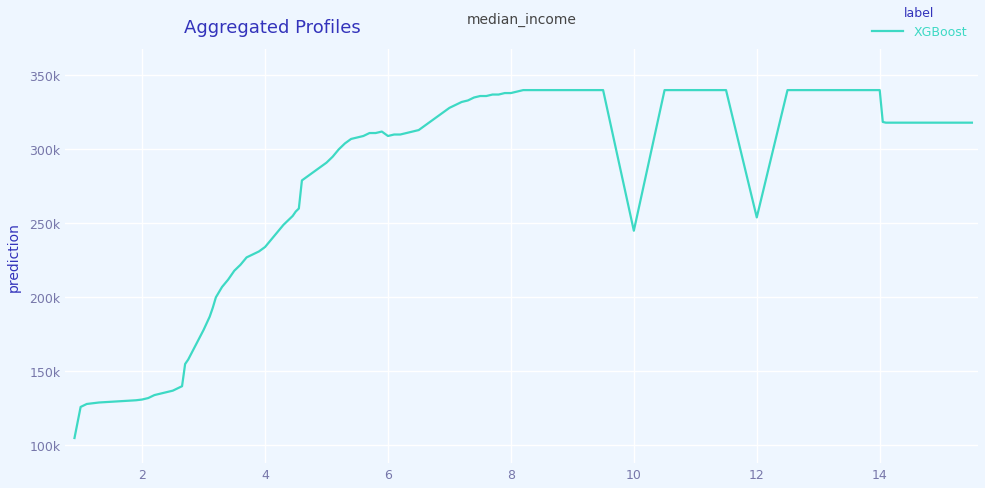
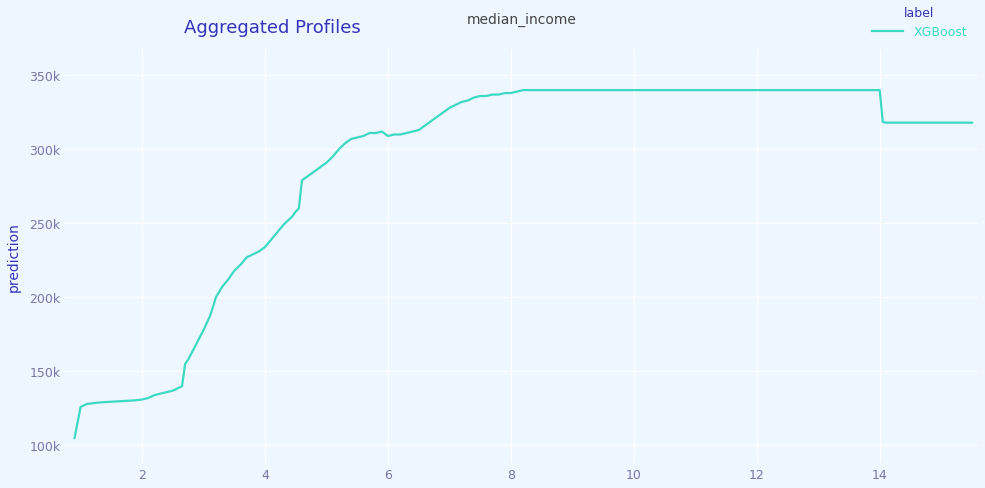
10: 245k -> 340k
12: 254k -> 340k
